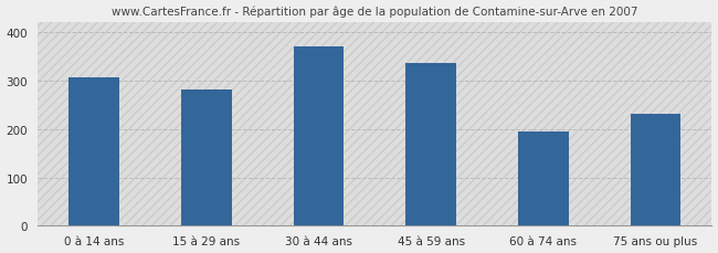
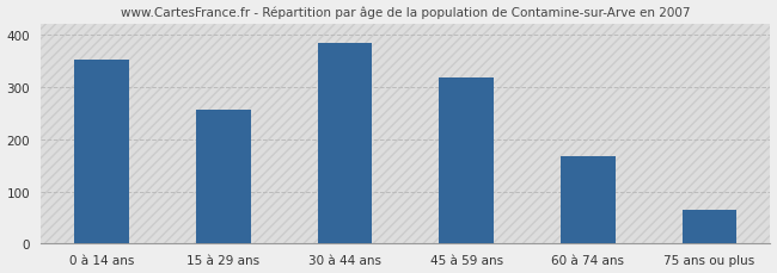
0 à 14 ans: 305 -> 352
15 à 29 ans: 280 -> 255
30 à 44 ans: 370 -> 383
45 à 59 ans: 335 -> 318
60 à 74 ans: 195 -> 168
75 ans ou plus: 230 -> 65
